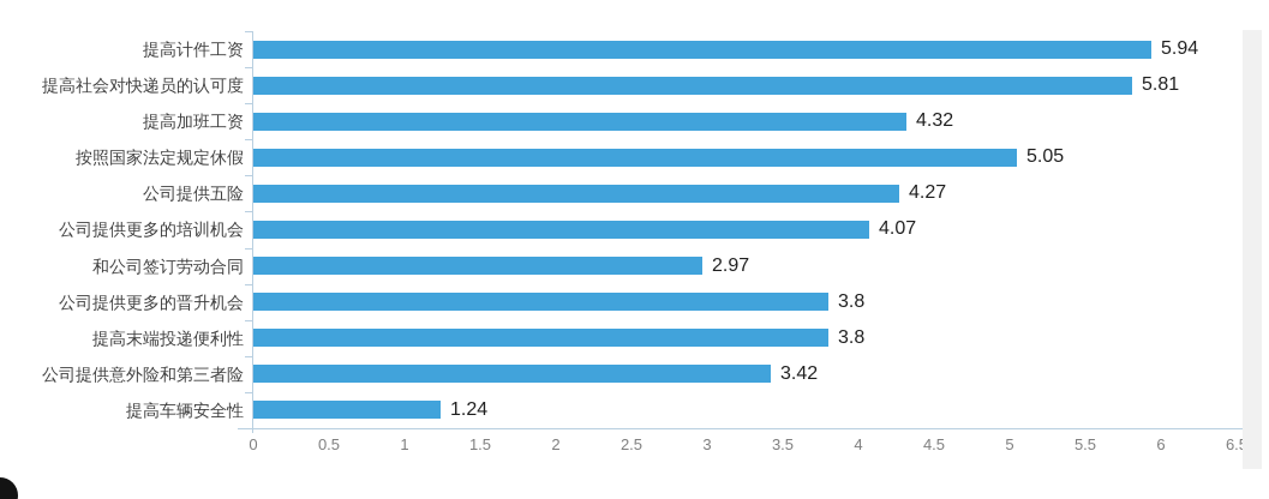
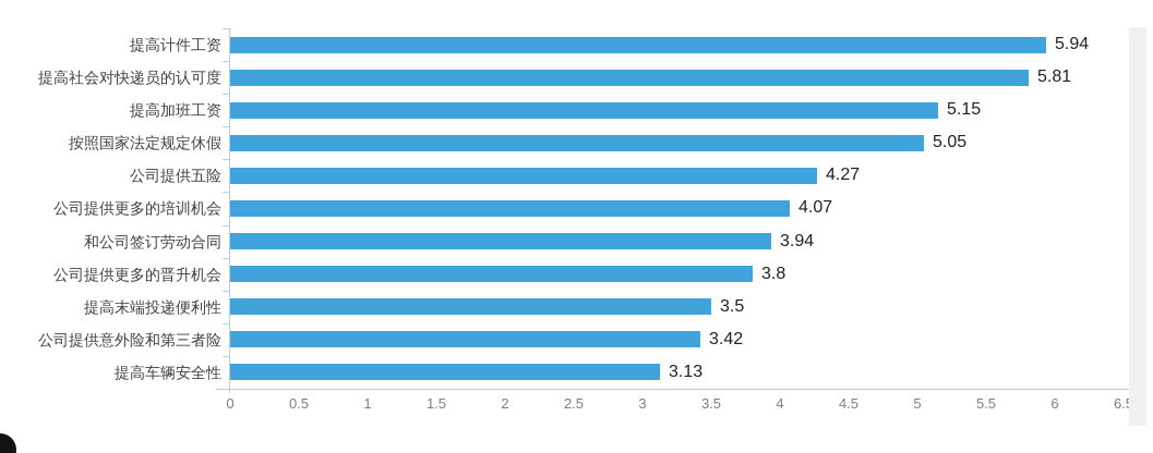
提高加班工资: 4.32 -> 5.15
和公司签订劳动合同: 2.97 -> 3.94
提高末端投递便利性: 3.8 -> 3.5
提高车辆安全性: 1.24 -> 3.13
